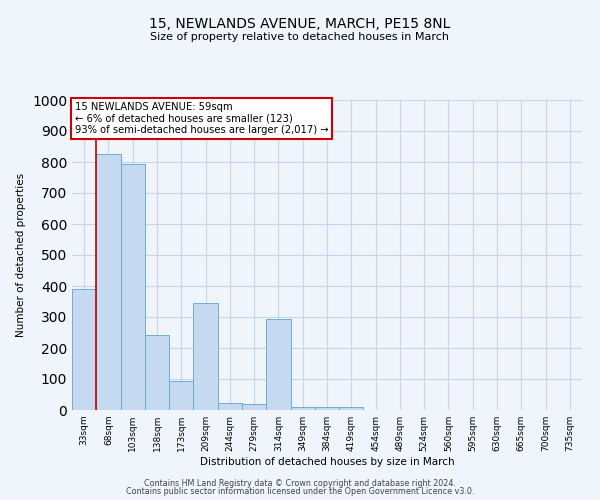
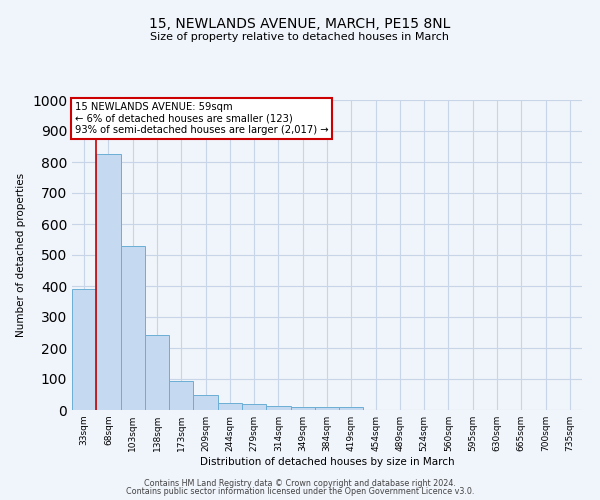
103sqm: 795 -> 530
209sqm: 345 -> 50
314sqm: 295 -> 14
